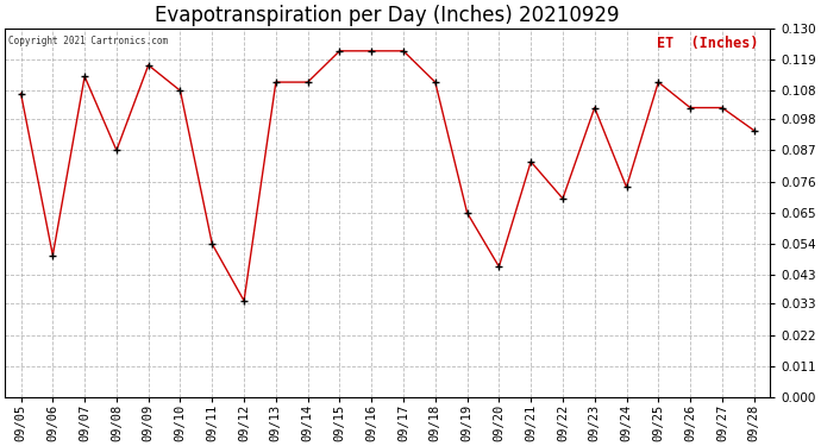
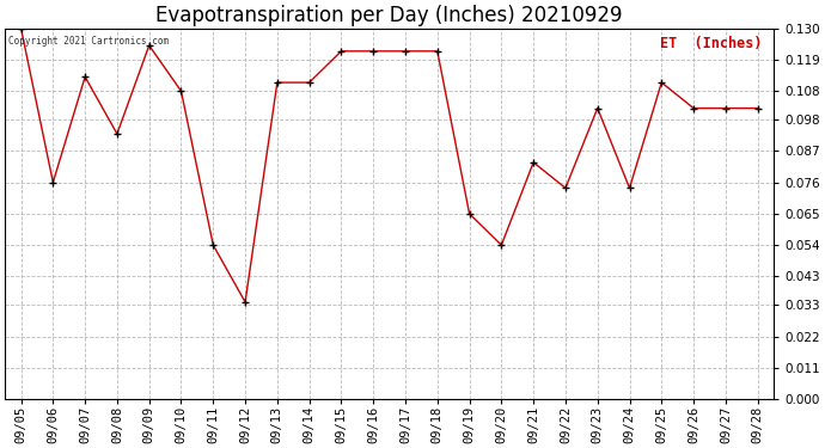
09/05: 0.107 -> 0.130
09/06: 0.050 -> 0.076
09/08: 0.087 -> 0.093
09/09: 0.117 -> 0.124
09/18: 0.111 -> 0.122
09/20: 0.046 -> 0.054
09/22: 0.070 -> 0.074
09/28: 0.094 -> 0.102
